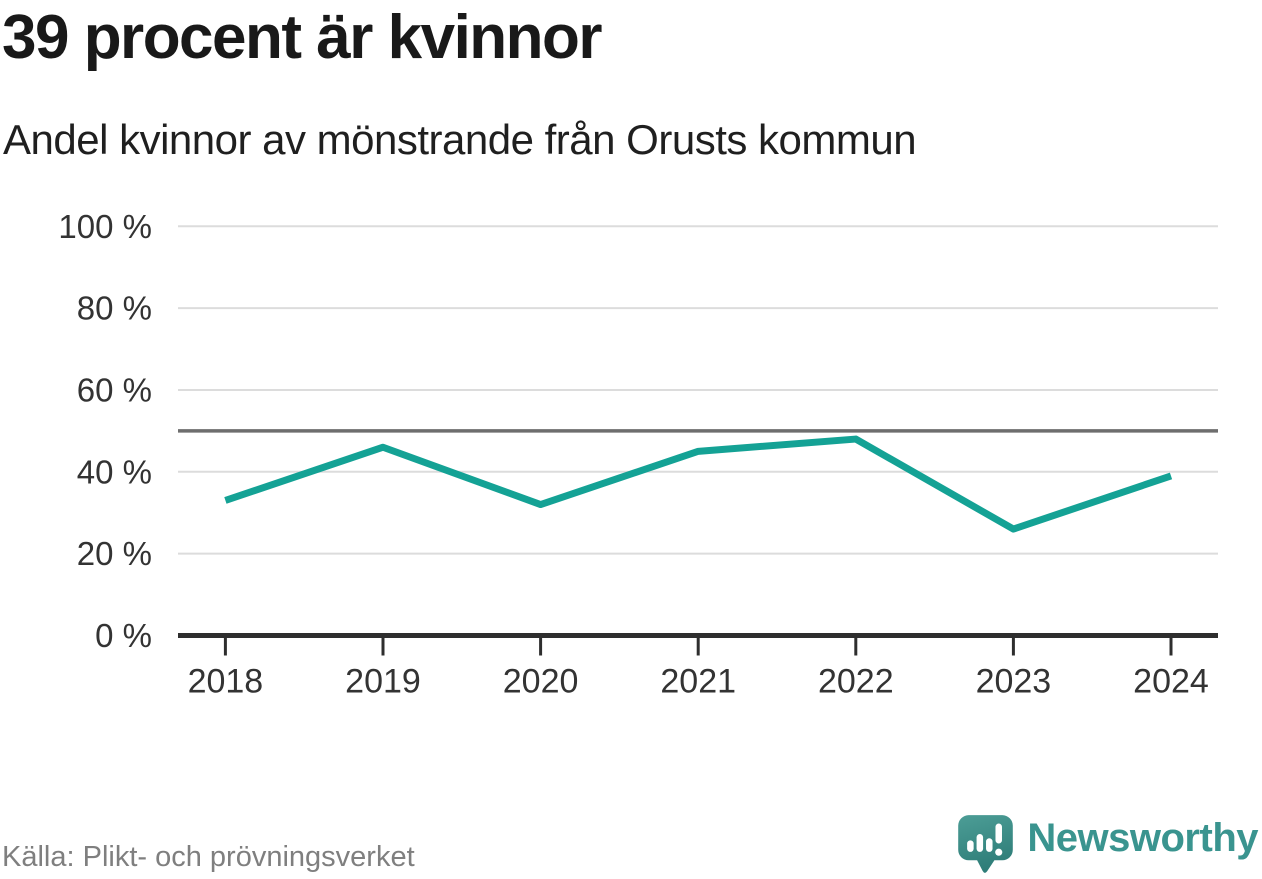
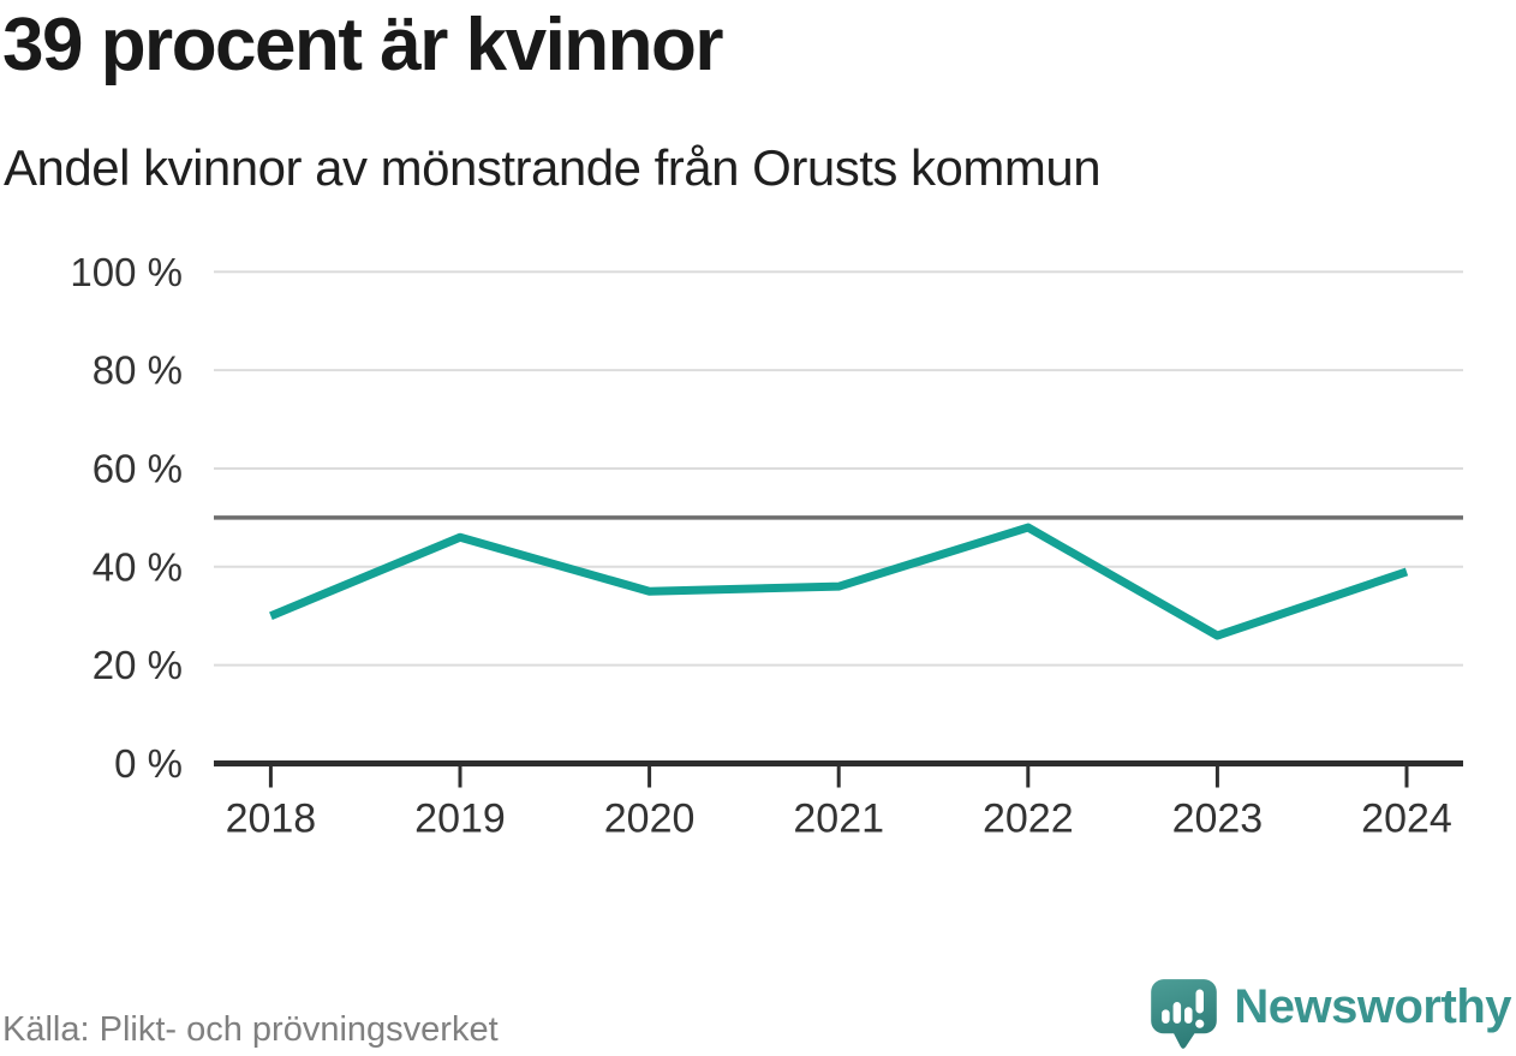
2018: 33% -> 30%
2020: 32% -> 35%
2021: 45% -> 36%
